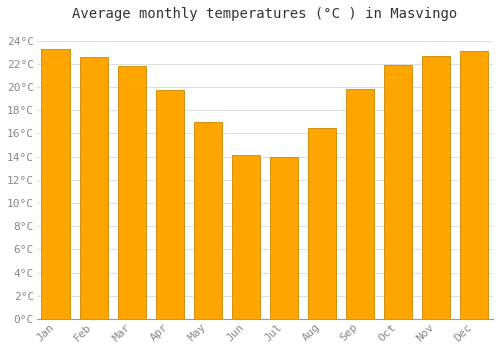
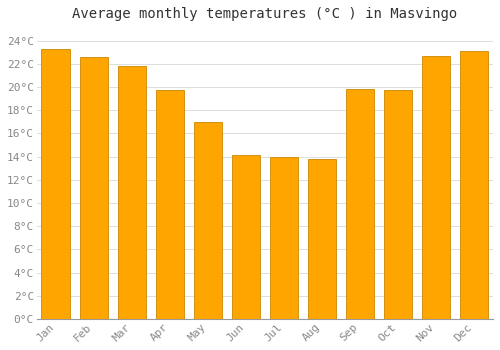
Aug: 16.5°C -> 13.8°C
Oct: 21.9°C -> 19.7°C
